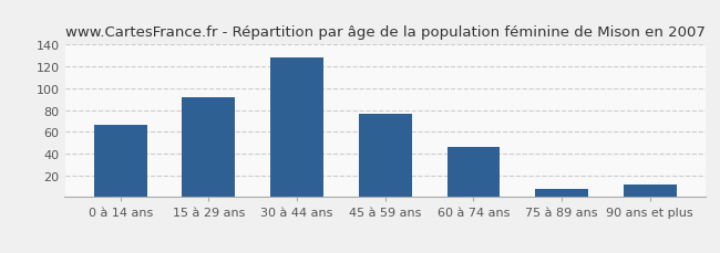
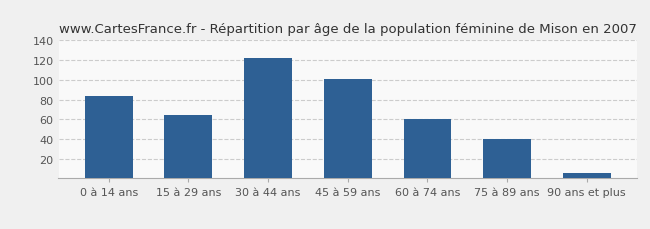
0 à 14 ans: 66 -> 84
15 à 29 ans: 92 -> 64
30 à 44 ans: 128 -> 122
45 à 59 ans: 76 -> 101
60 à 74 ans: 46 -> 60
75 à 89 ans: 8 -> 40
90 ans et plus: 12 -> 5
